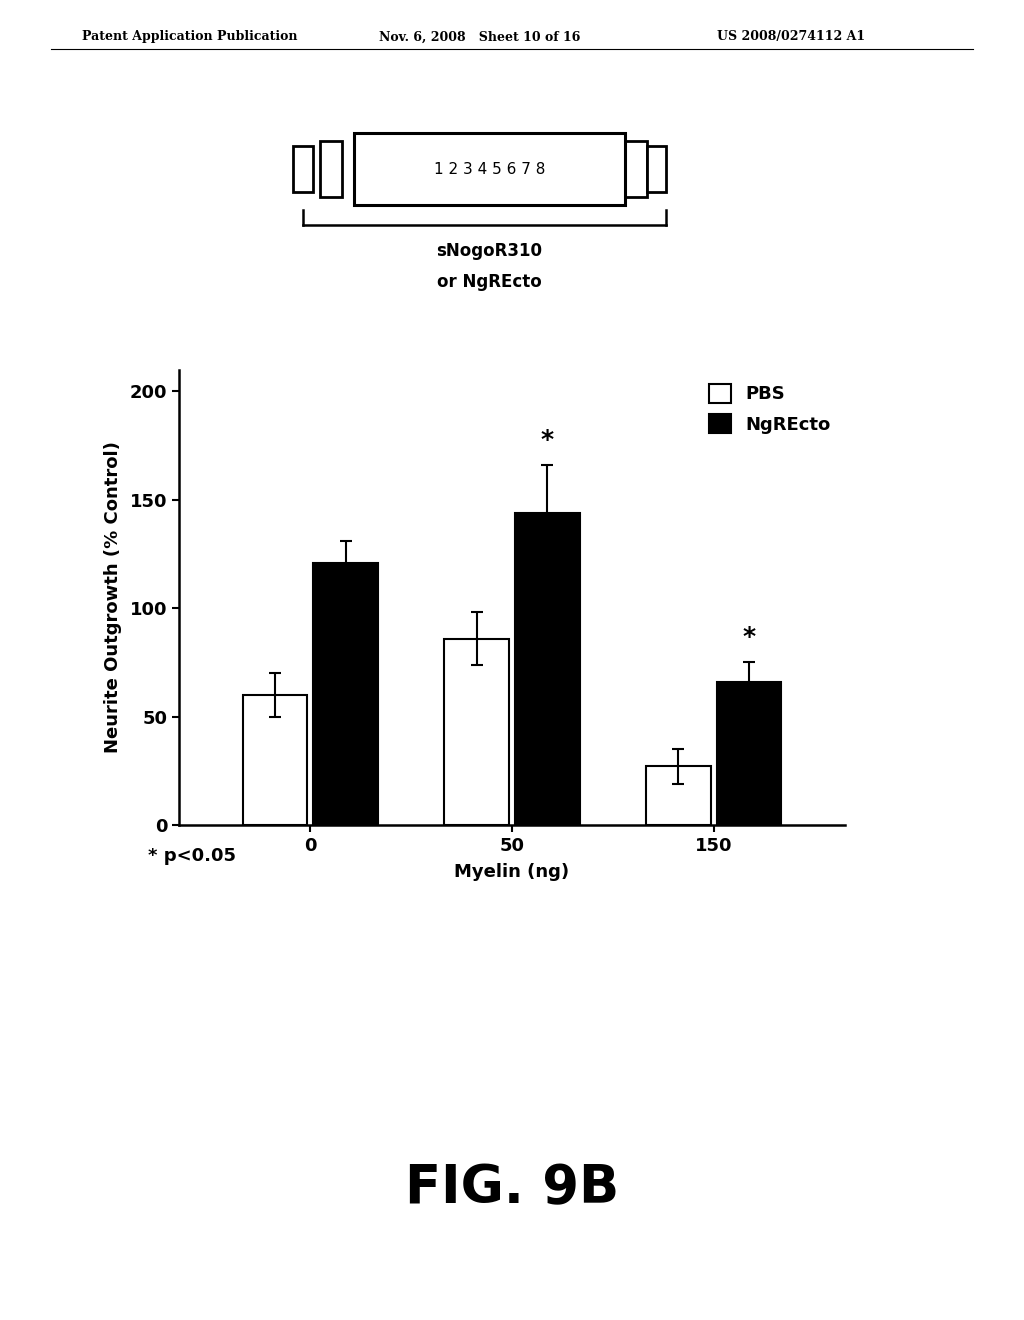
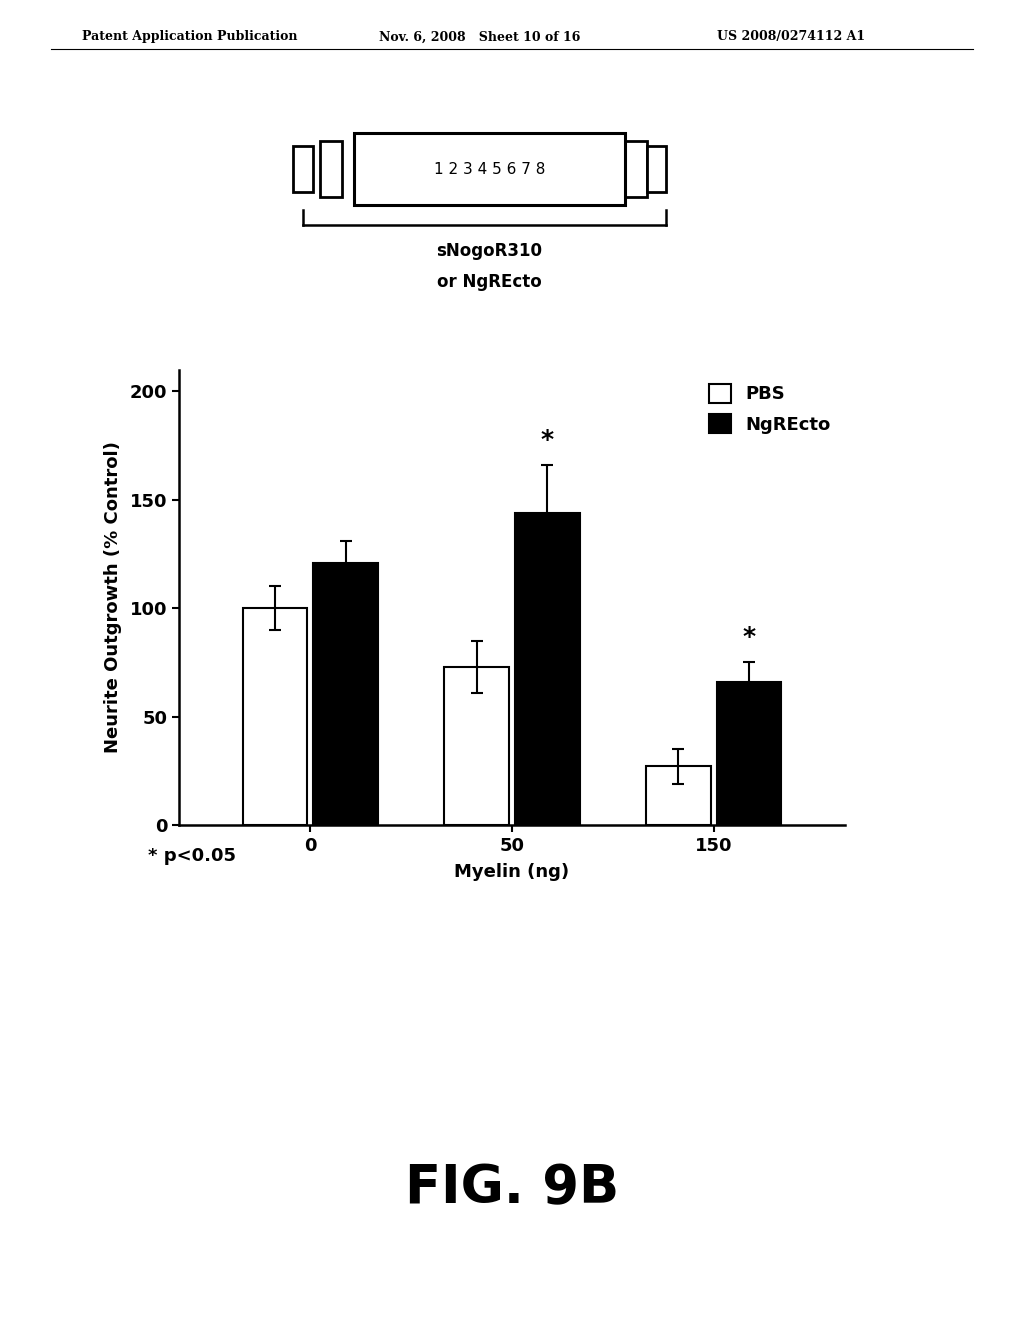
PBS/0: 60 -> 100
PBS/50: 86 -> 73
